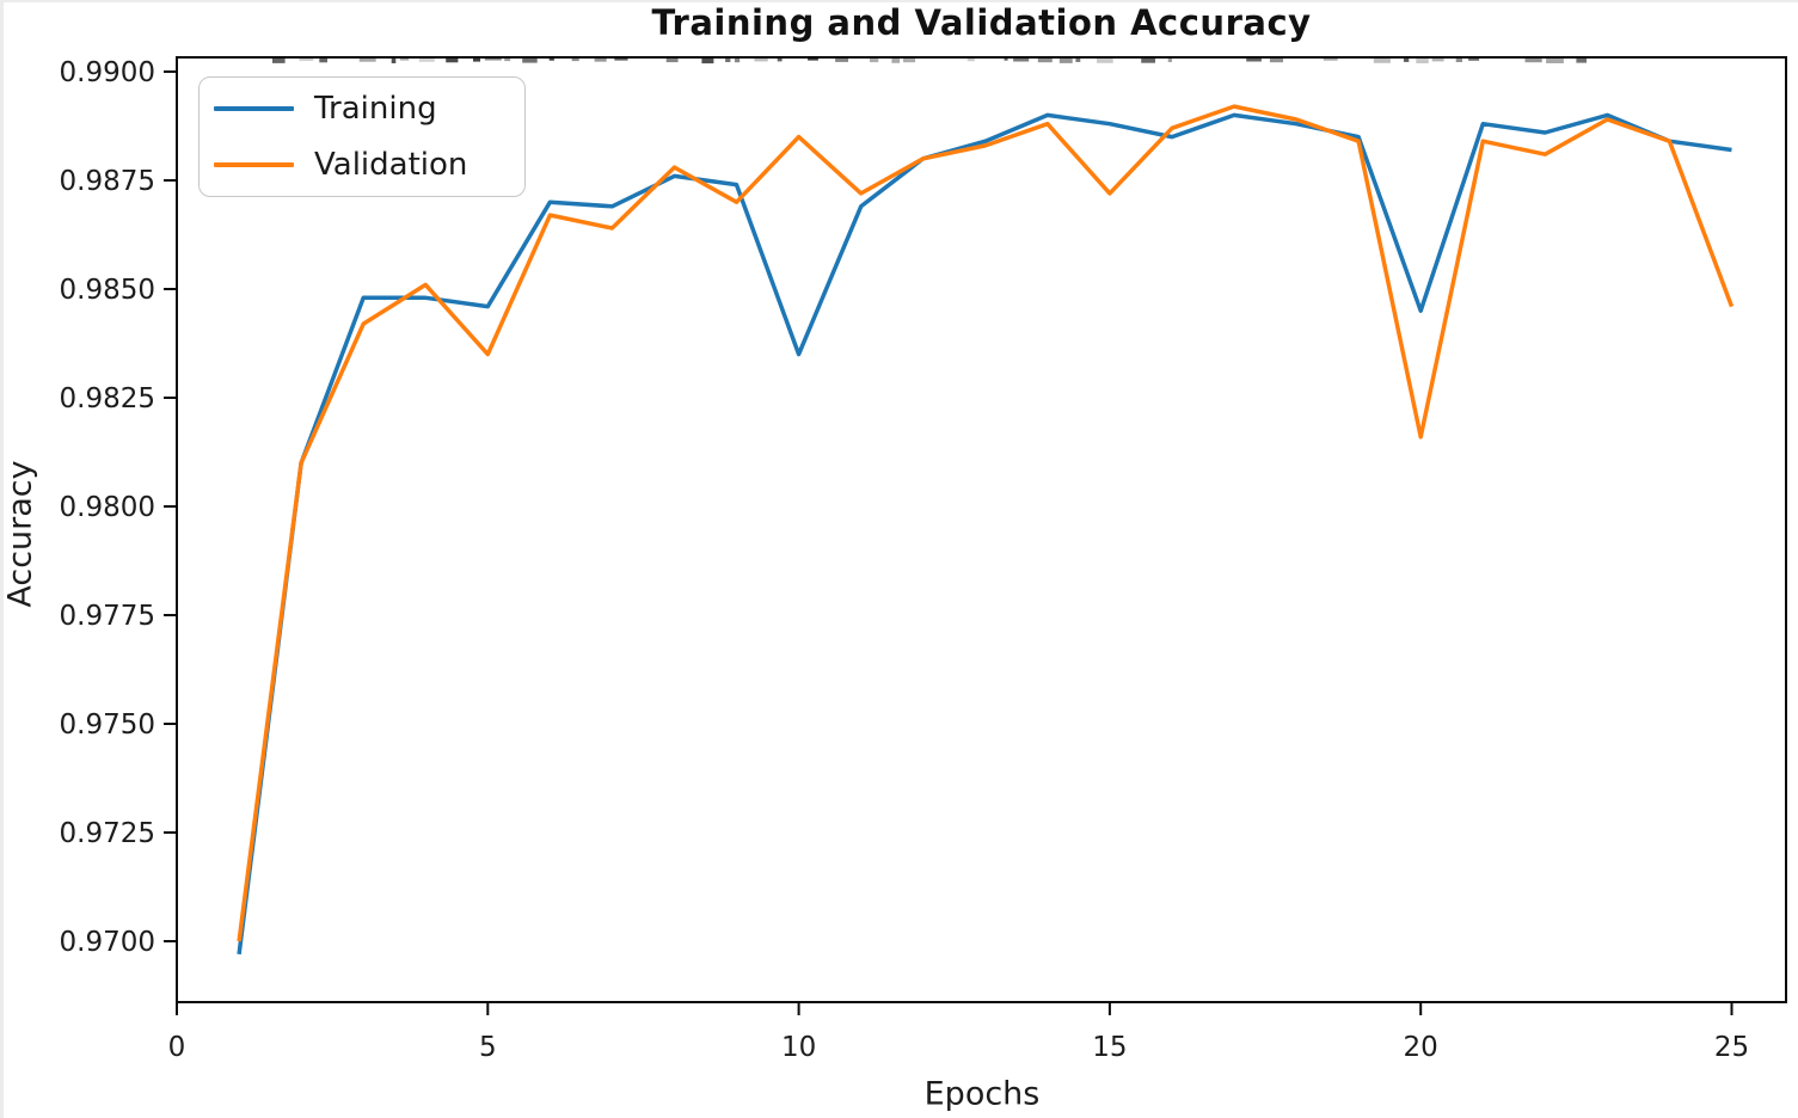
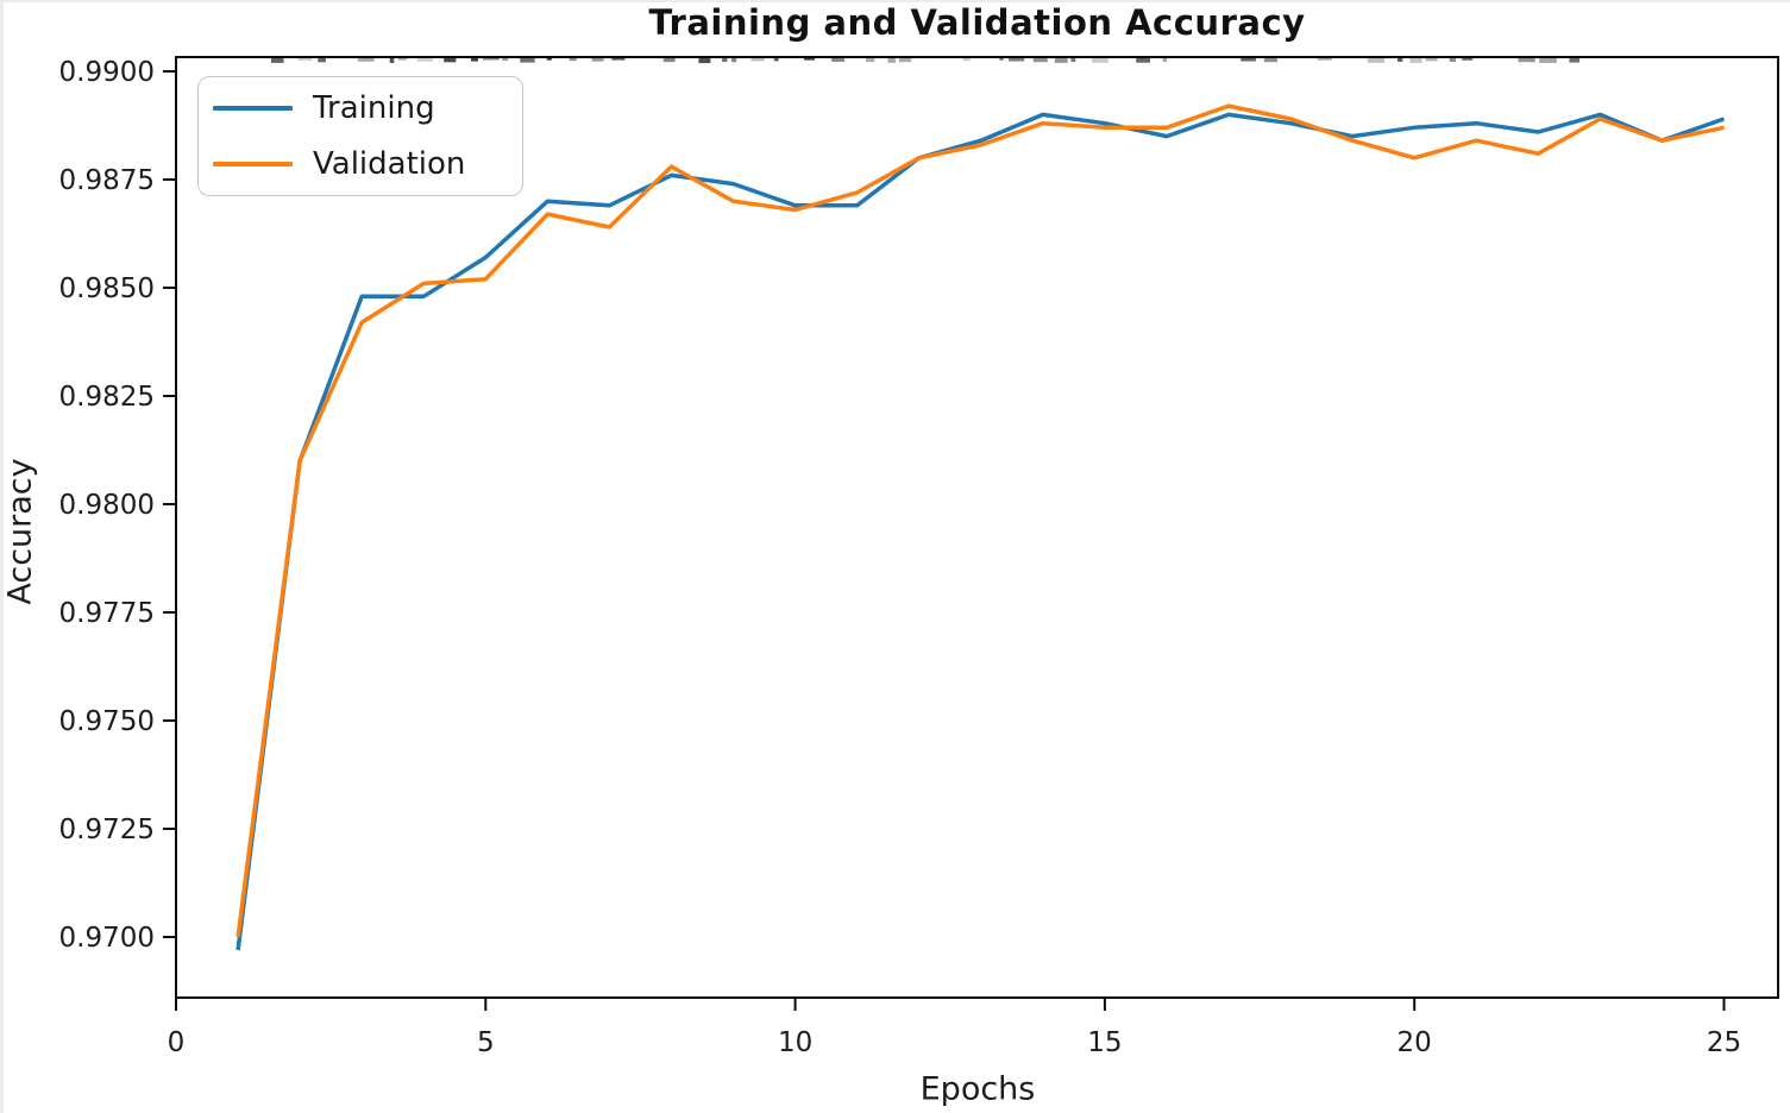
Training/5: 0.9846 -> 0.9857
Validation/5: 0.9835 -> 0.9852
Training/10: 0.9835 -> 0.9869
Validation/10: 0.9885 -> 0.9868
Validation/15: 0.9872 -> 0.9887
Training/20: 0.9845 -> 0.9887
Validation/20: 0.9816 -> 0.9880
Training/25: 0.9882 -> 0.9889
Validation/25: 0.9846 -> 0.9887
